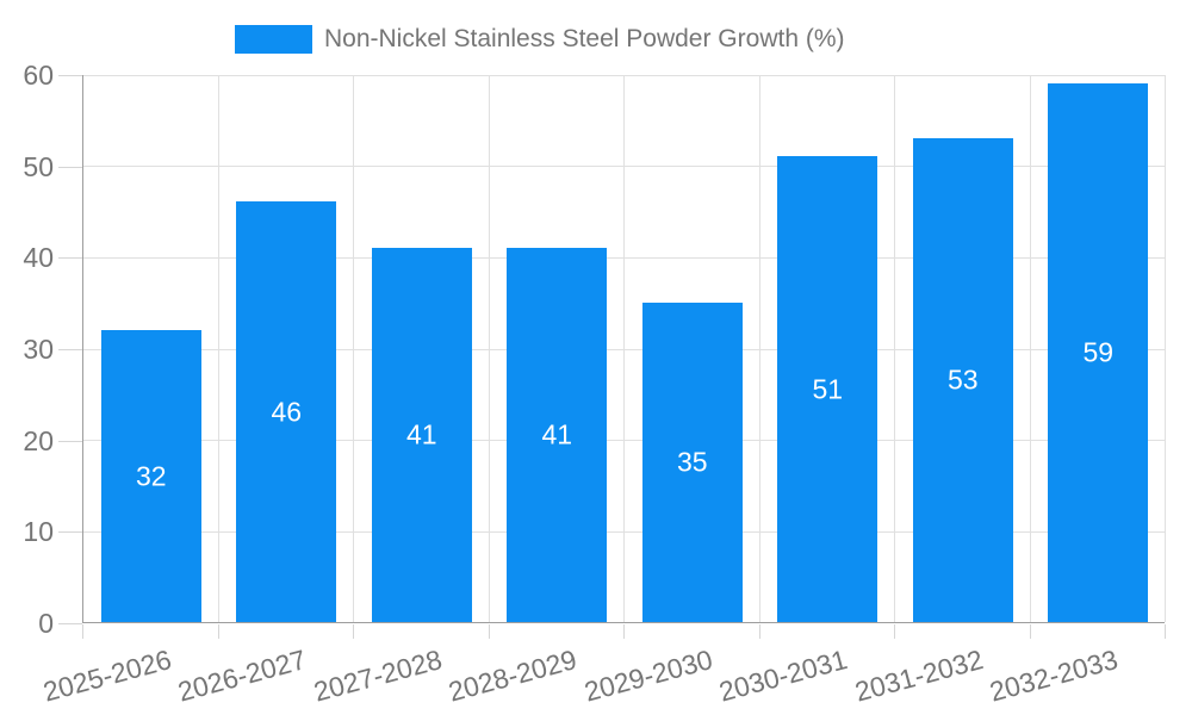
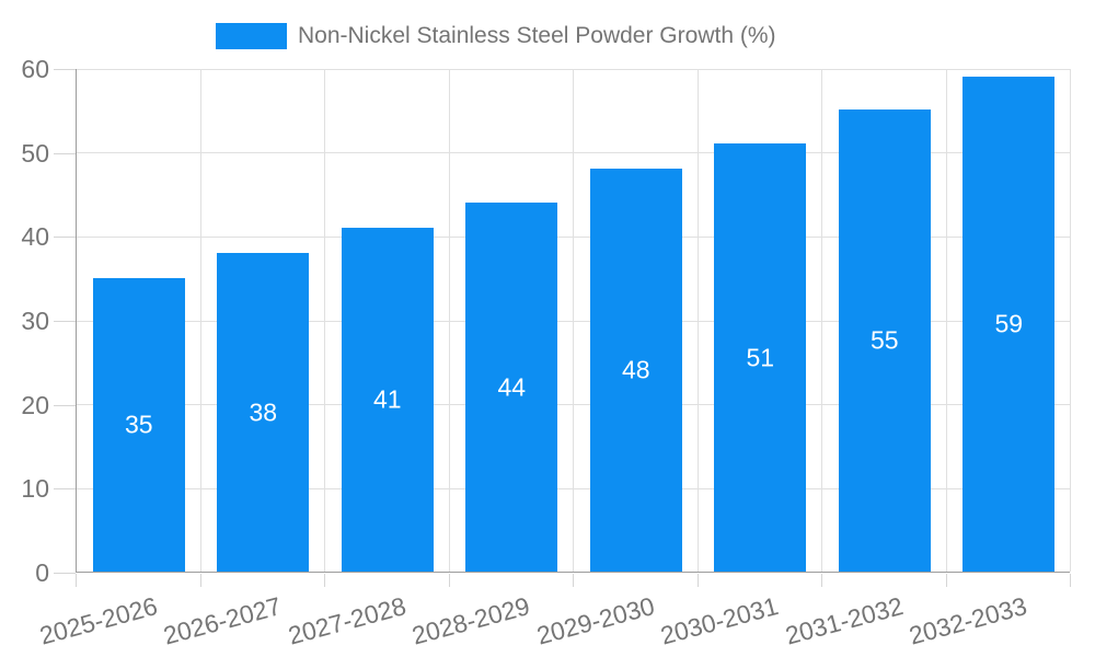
2025-2026: 32 -> 35
2026-2027: 46 -> 38
2028-2029: 41 -> 44
2029-2030: 35 -> 48
2031-2032: 53 -> 55
